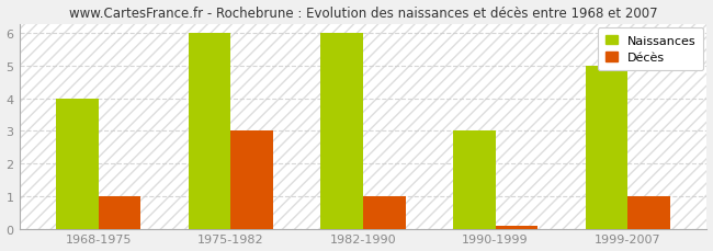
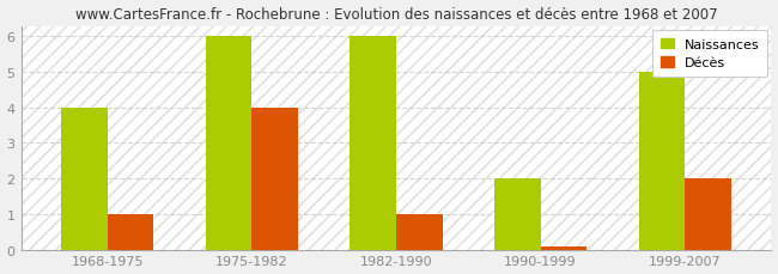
Décès/1975-1982: 3.0 -> 4.0
Naissances/1990-1999: 3 -> 2
Décès/1999-2007: 1.0 -> 2.0
